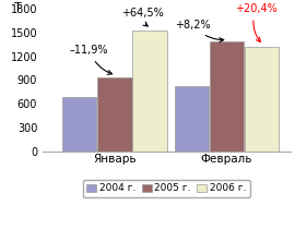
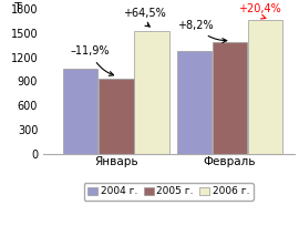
2004 г./Январь: 680 -> 1060
2004 г./Февраль: 820 -> 1280
2006 г./Февраль: 1320 -> 1660
